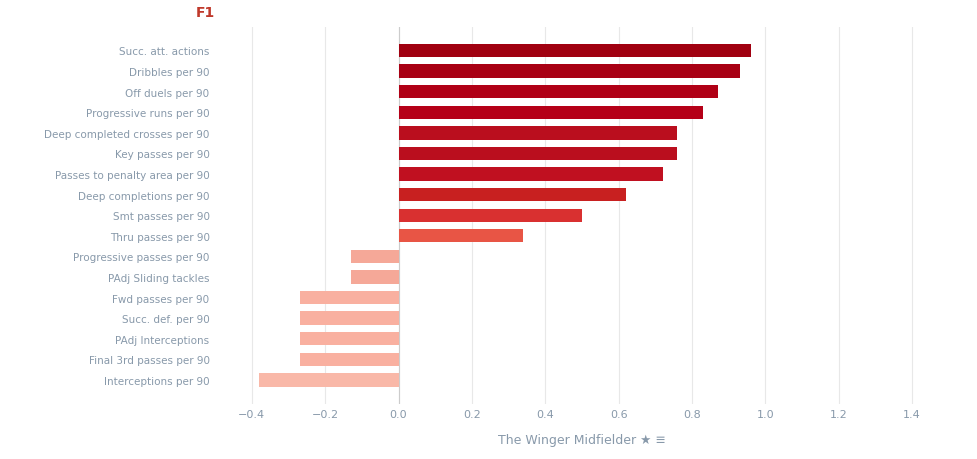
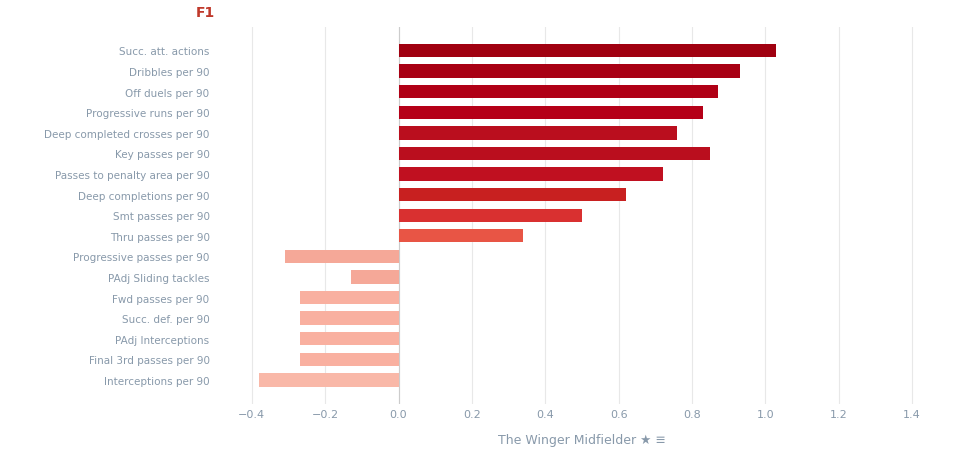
Succ. att. actions: 0.96 -> 1.03
Key passes per 90: 0.76 -> 0.85
Progressive passes per 90: -0.13 -> -0.31
